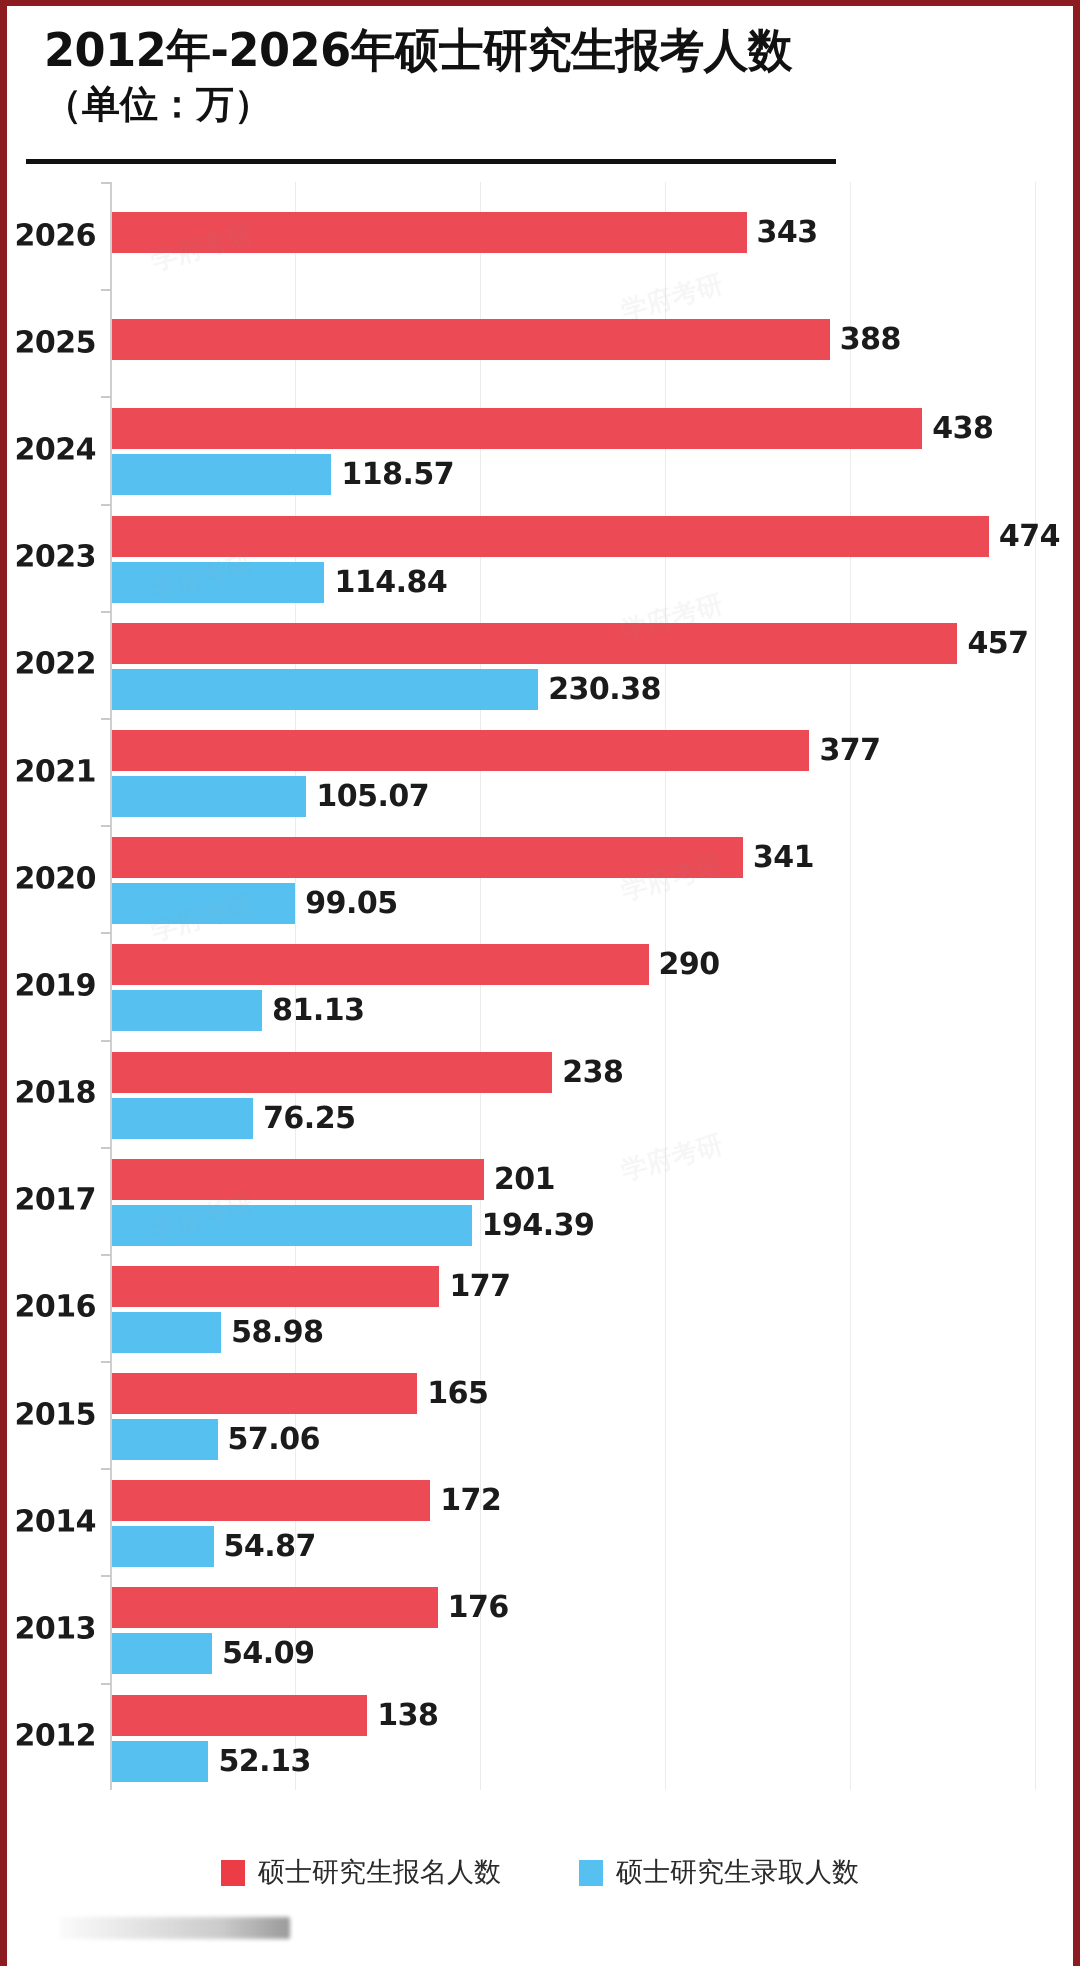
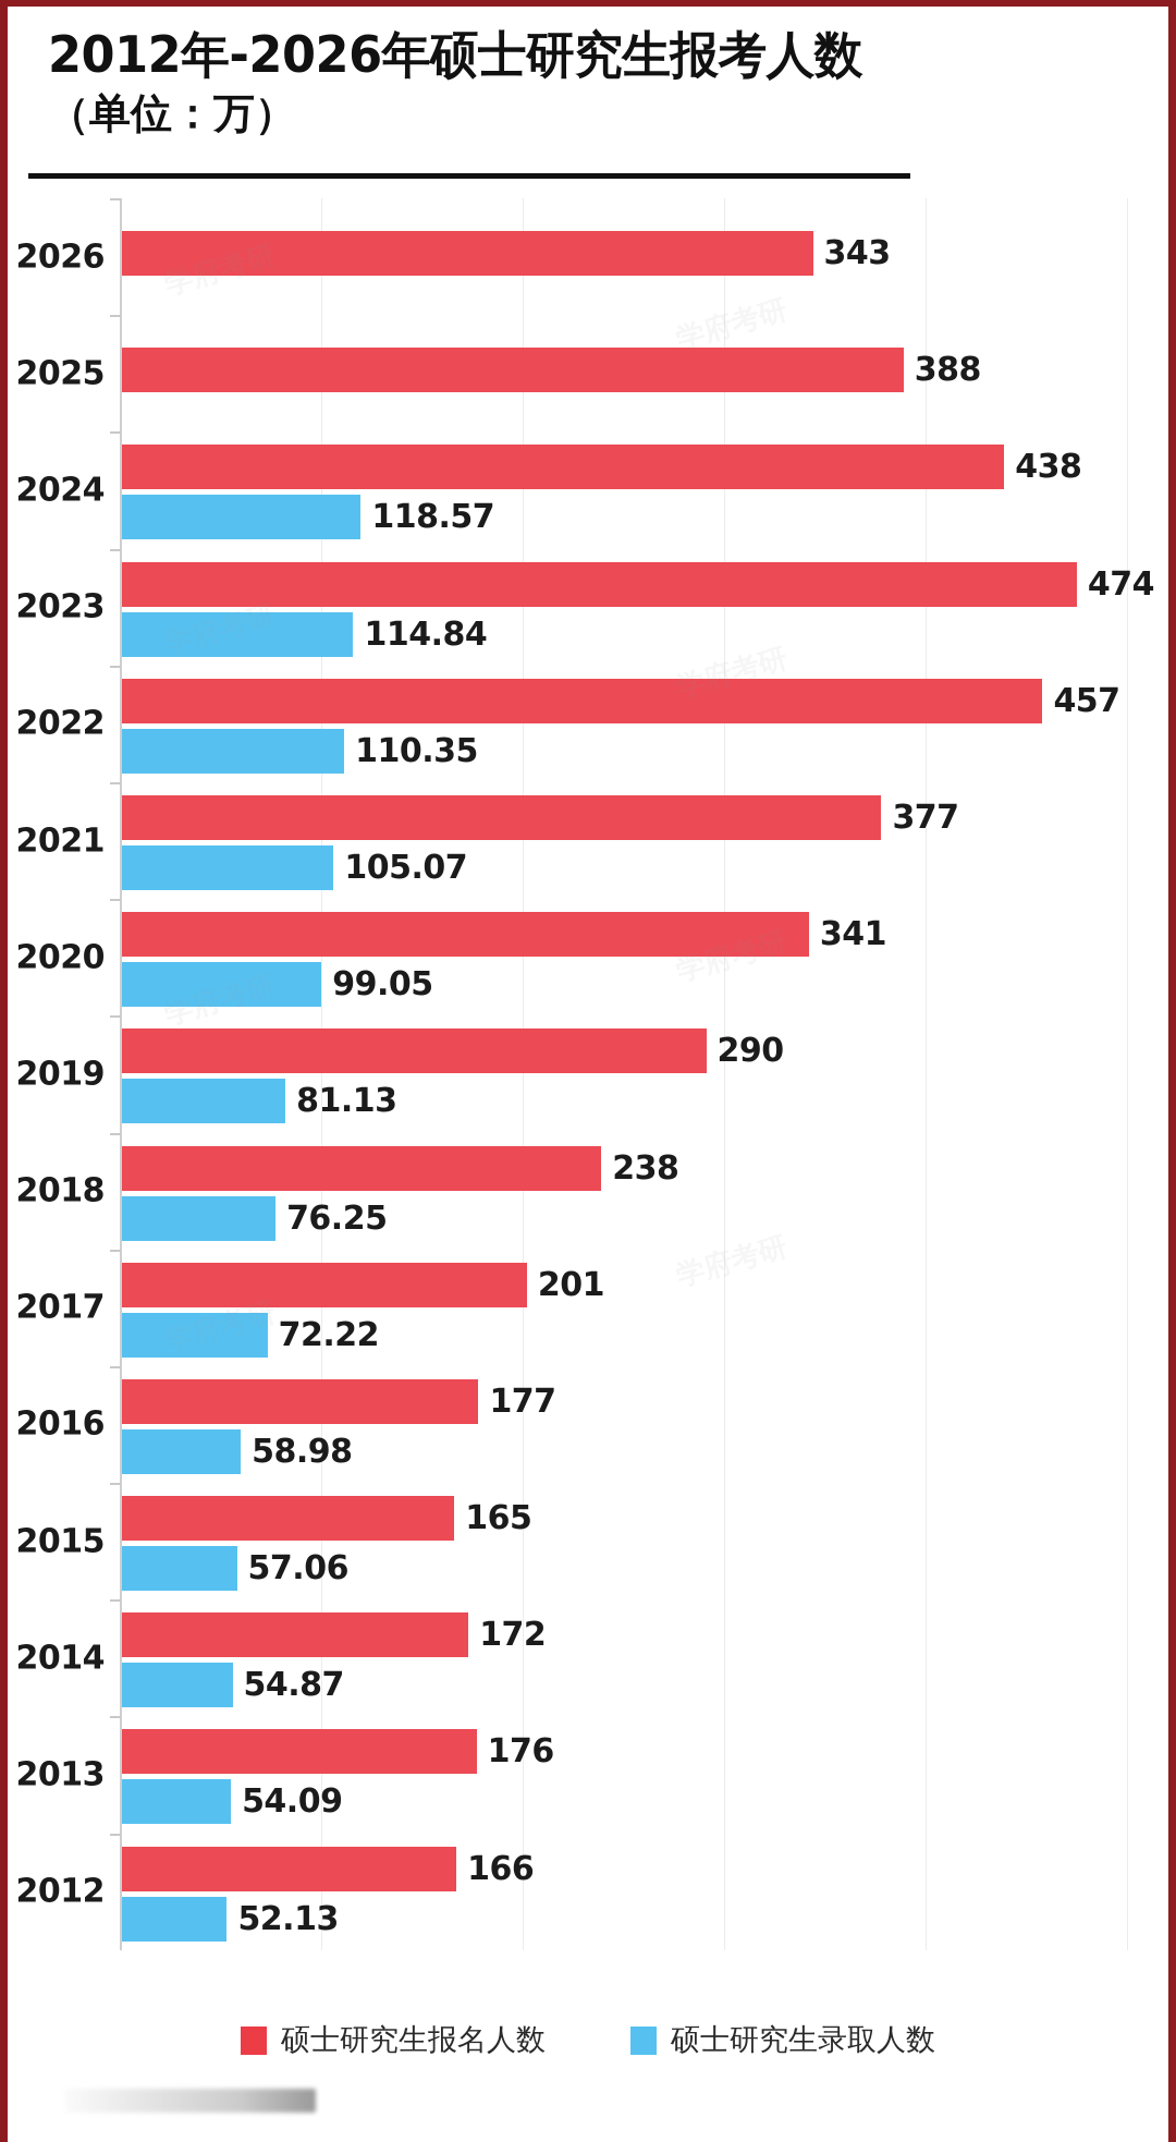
硕士研究生录取人数/2022: 230.38 -> 110.35
硕士研究生录取人数/2017: 194.39 -> 72.22
硕士研究生报名人数/2012: 138 -> 166
